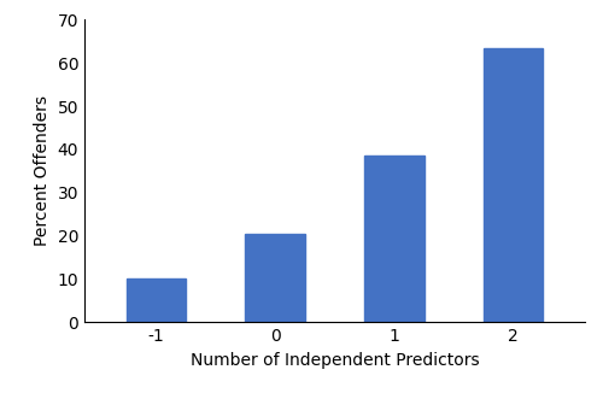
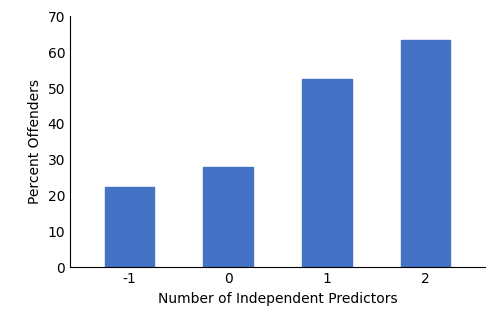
-1: 10.2 -> 22.5
0: 20.5 -> 28.0
1: 38.7 -> 52.5
